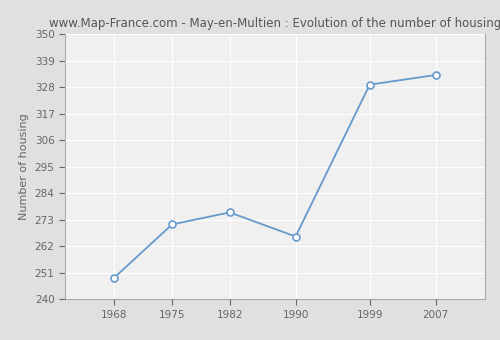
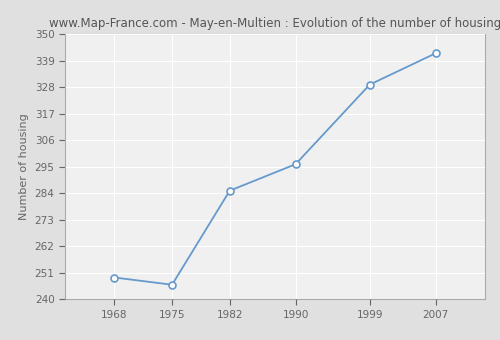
1975: 271 -> 246
1982: 276 -> 285
1990: 266 -> 296
2007: 333 -> 342
